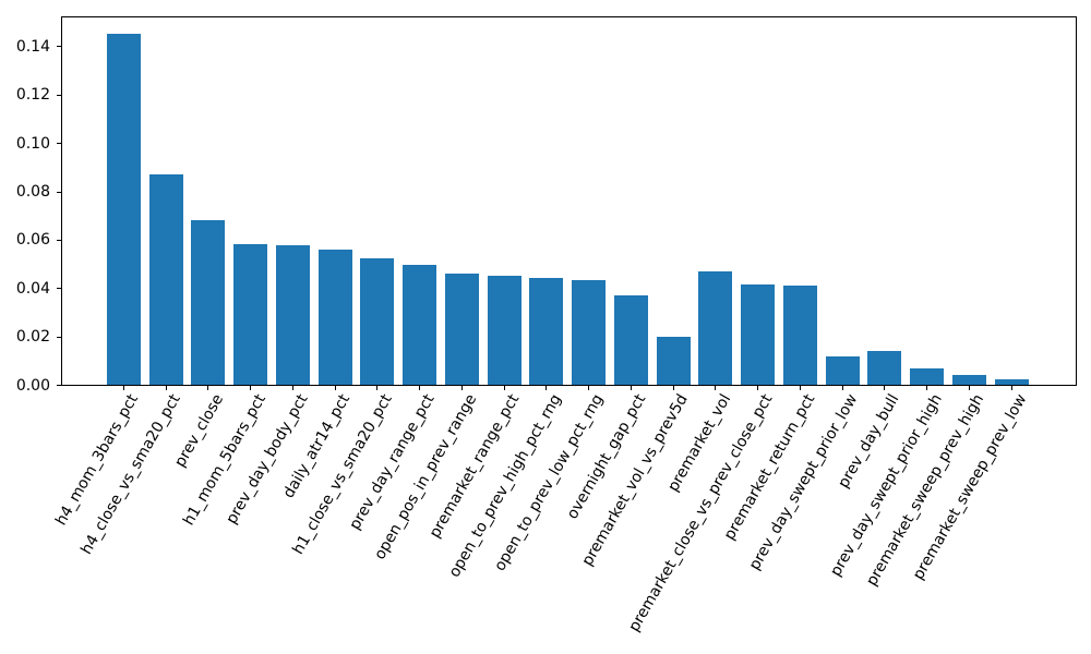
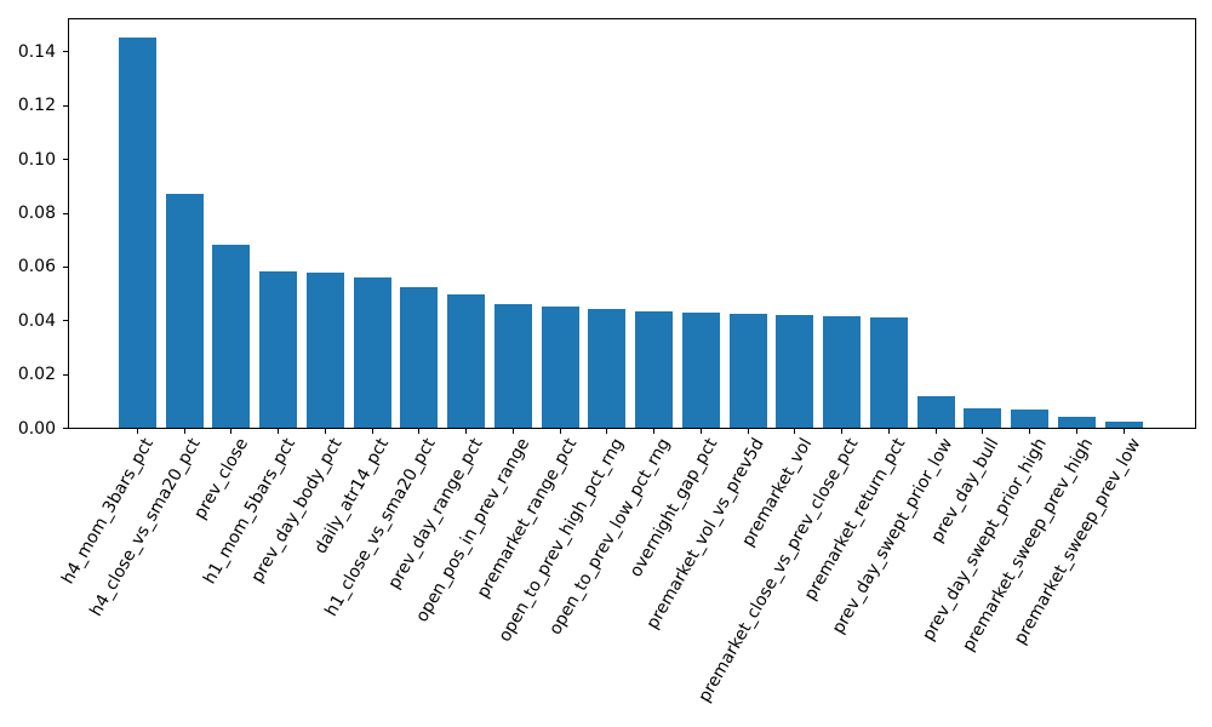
overnight_gap_pct: 0.037 -> 0.043
premarket_vol_vs_prev5d: 0.020 -> 0.043
premarket_vol: 0.047 -> 0.042
prev_day_bull: 0.014 -> 0.007
